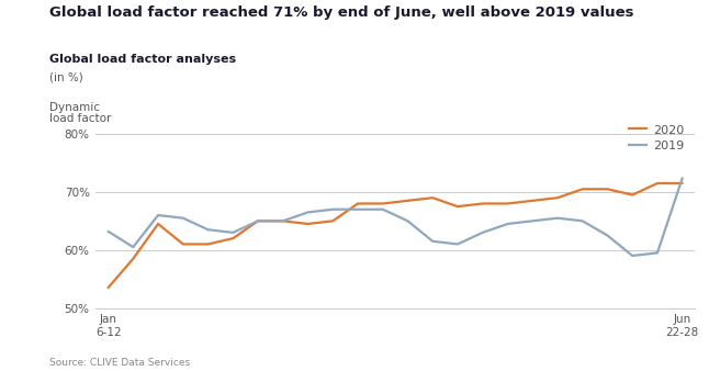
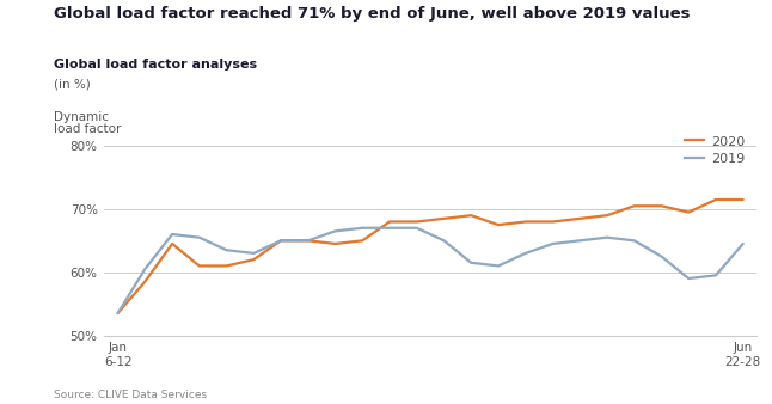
2019/Jan 6-12: 63.2% -> 53.5%
2019/Jun 22-28: 72.4% -> 64.5%
